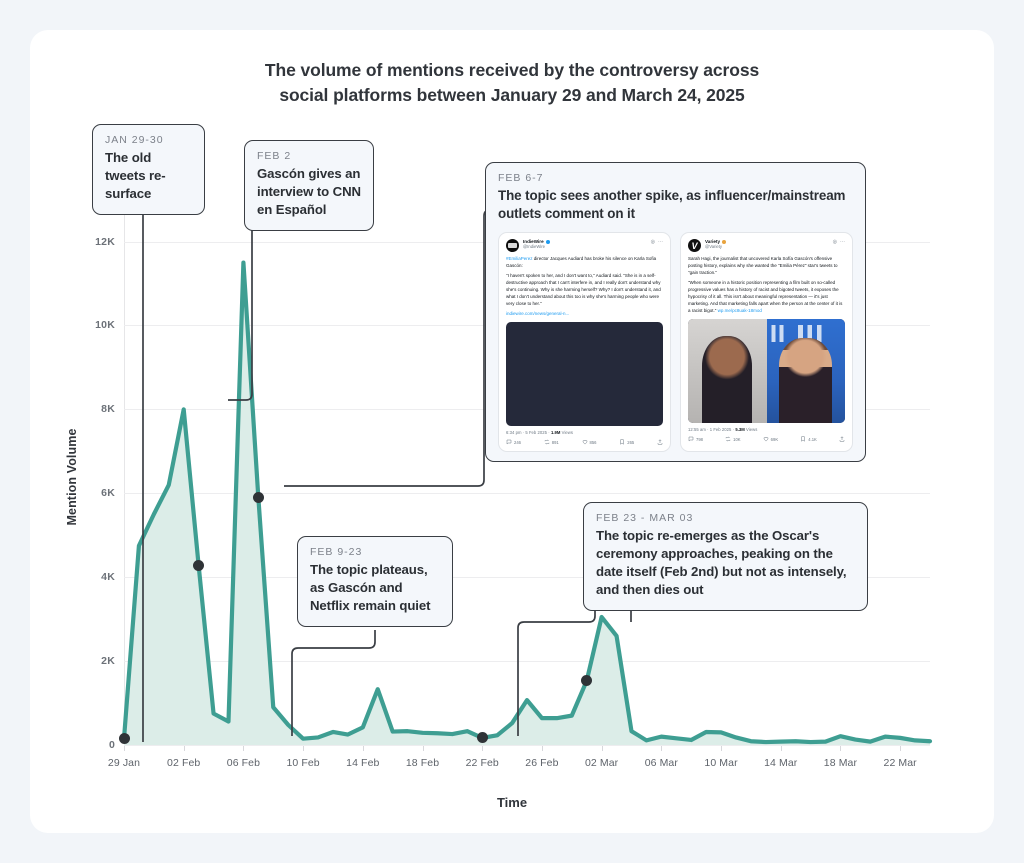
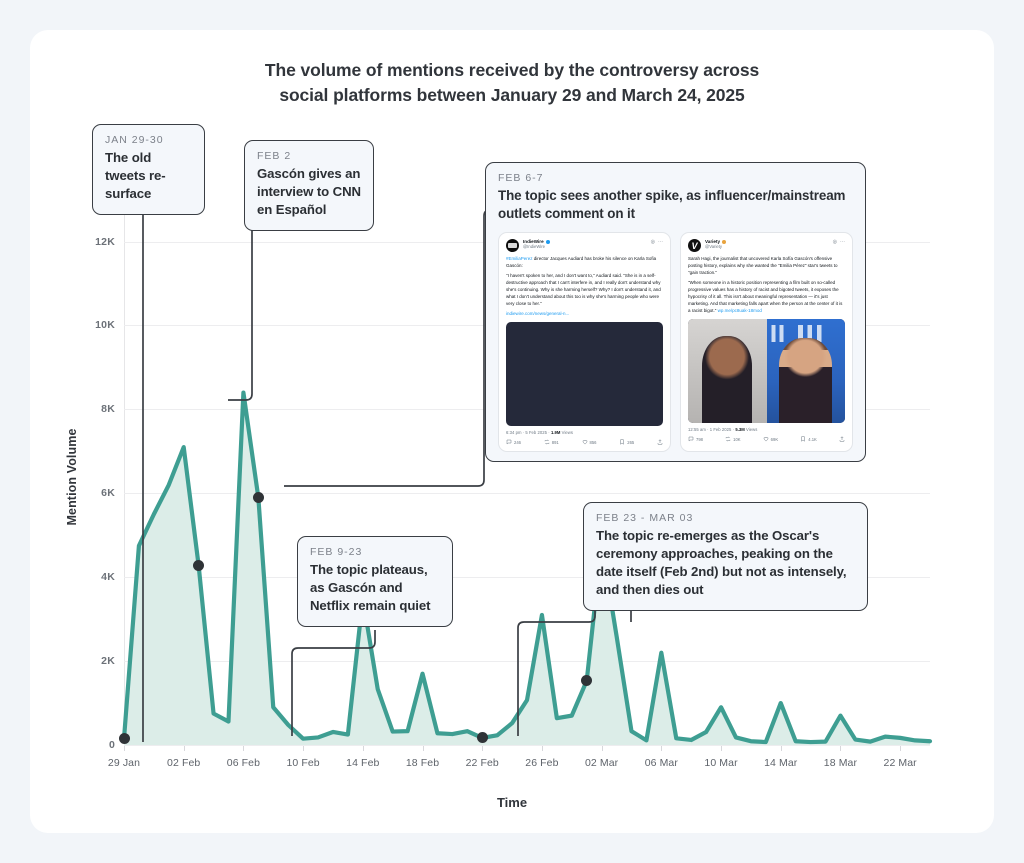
02 Feb: 8.0K -> 7.1K
06 Feb: 11.5K -> 8.4K
14 Feb: 0.4K -> 3.5K
18 Feb: 0.3K -> 1.7K
26 Feb: 0.6K -> 3.1K
02 Mar: 3.0K -> 4.8K
06 Mar: 0.2K -> 2.2K
10 Mar: 0.3K -> 0.9K
14 Mar: 0.1K -> 1.0K
18 Mar: 0.2K -> 0.7K
